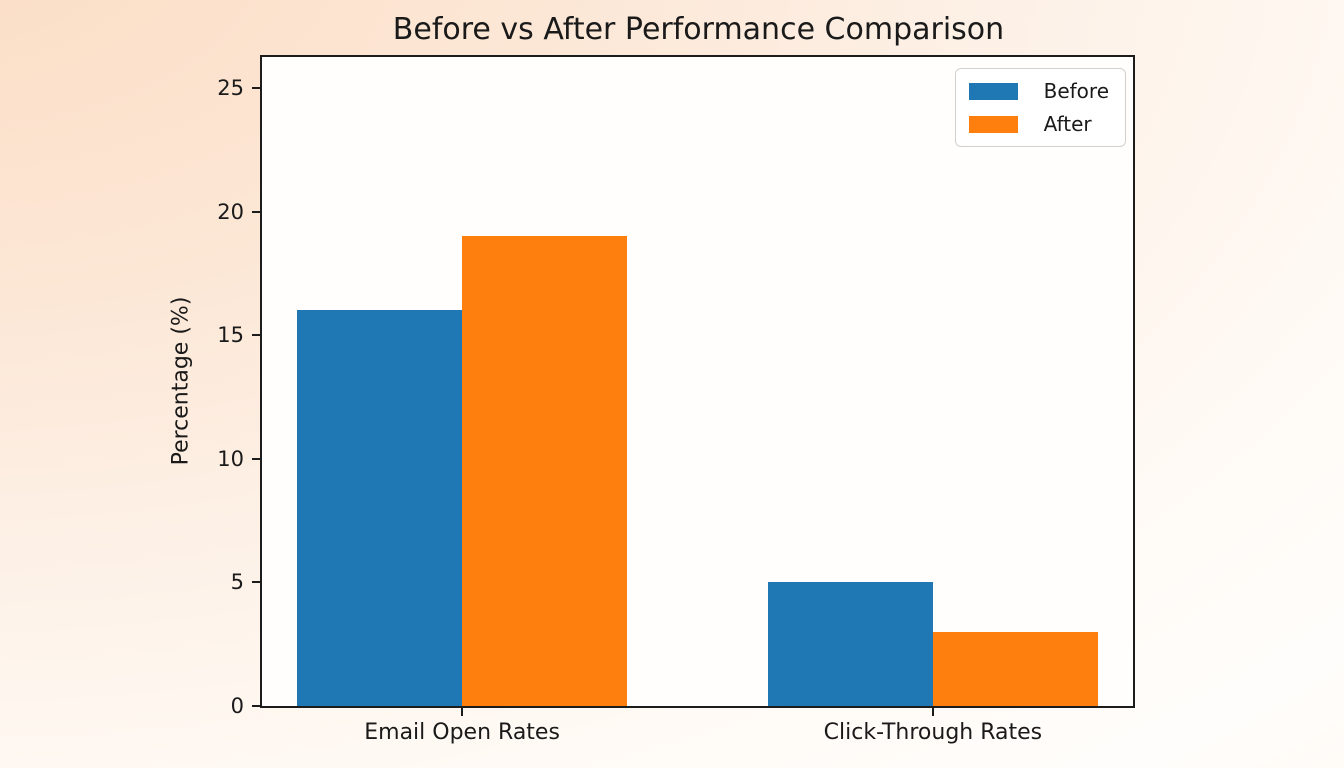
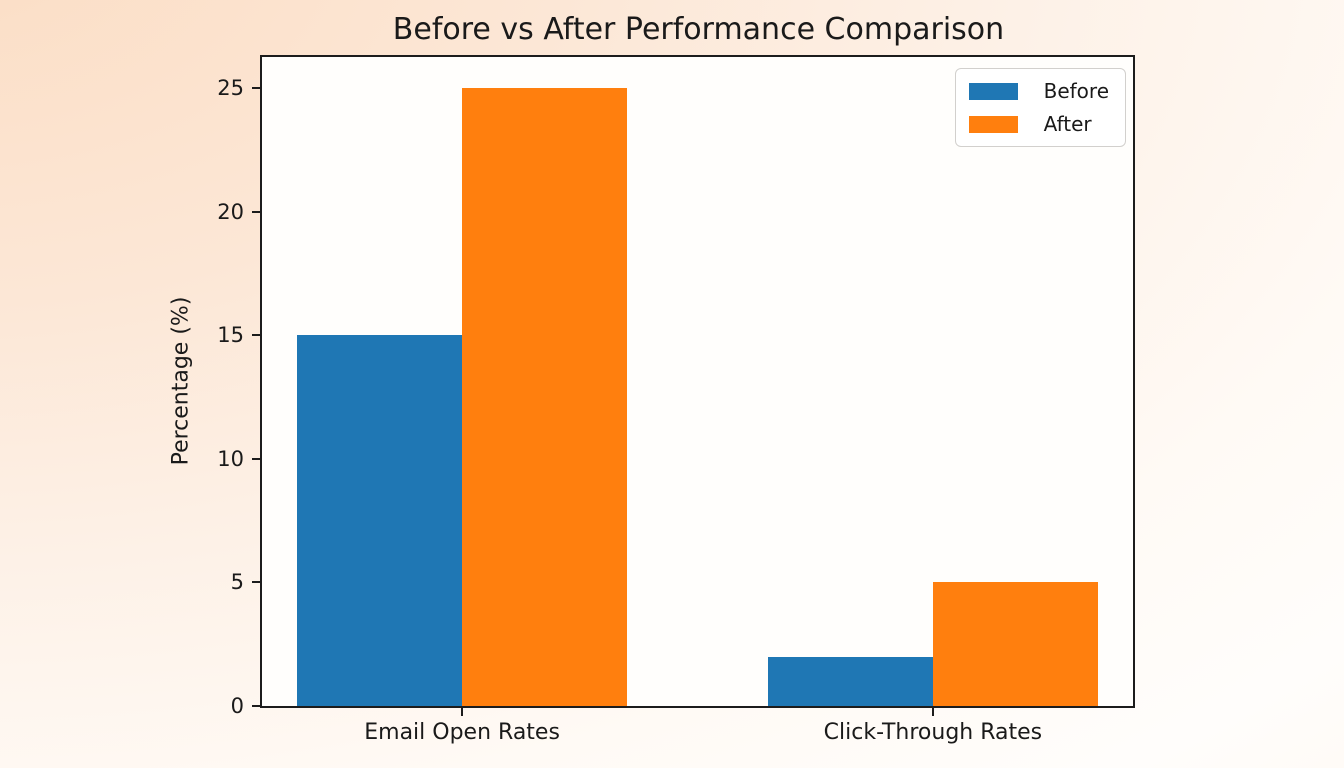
Before/Email Open Rates: 16 -> 15
After/Email Open Rates: 19 -> 25
Before/Click-Through Rates: 5 -> 2
After/Click-Through Rates: 3 -> 5
